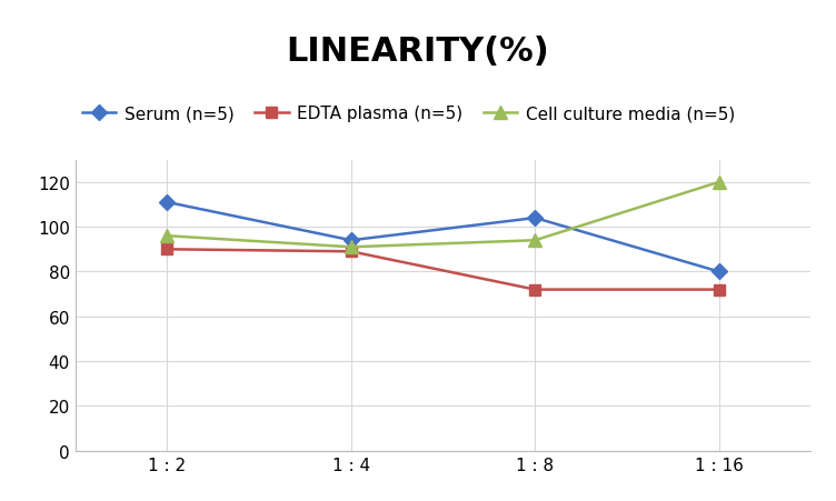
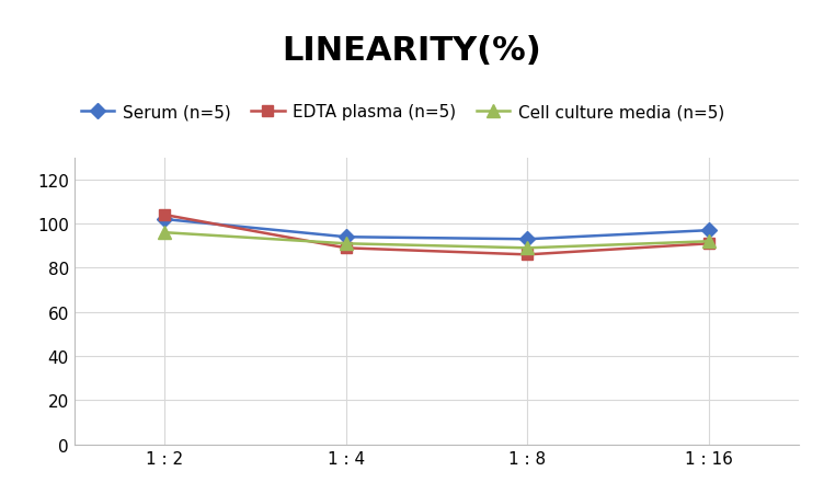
Serum (n=5)/1 : 2: 111 -> 102
EDTA plasma (n=5)/1 : 2: 90 -> 104
Serum (n=5)/1 : 8: 104 -> 93
EDTA plasma (n=5)/1 : 8: 72 -> 86
Cell culture media (n=5)/1 : 8: 94 -> 89
Serum (n=5)/1 : 16: 80 -> 97
EDTA plasma (n=5)/1 : 16: 72 -> 91
Cell culture media (n=5)/1 : 16: 120 -> 92
